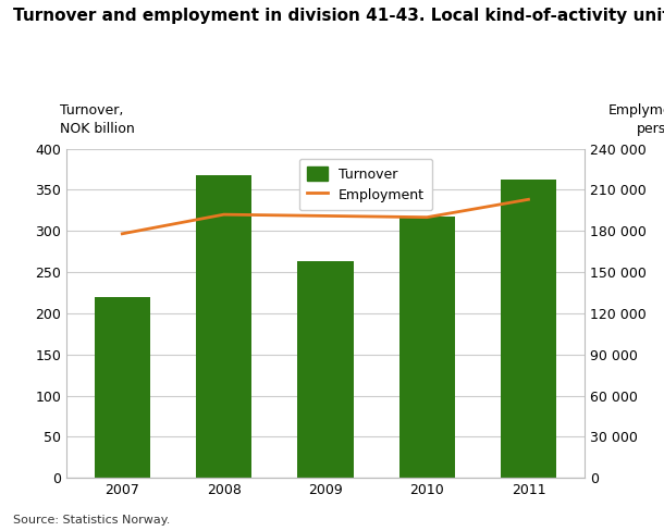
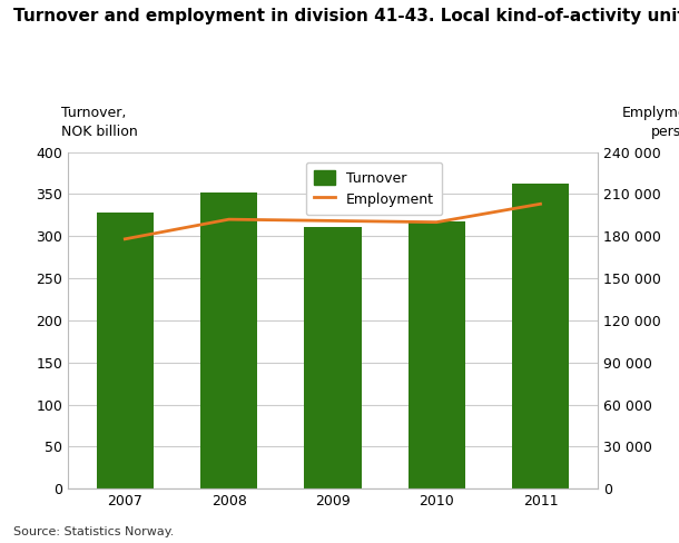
Turnover/2007: 220 -> 328
Turnover/2008: 368 -> 352
Turnover/2009: 264 -> 311
